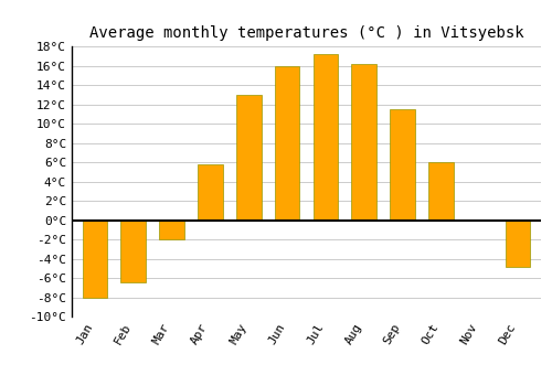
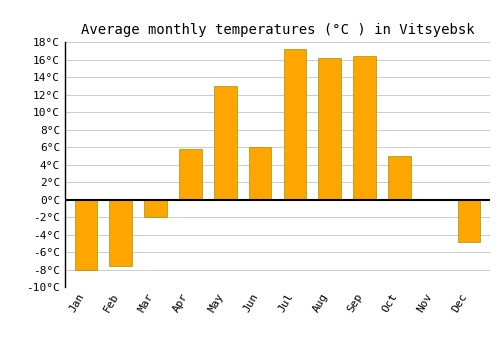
Feb: -6.5°C -> -7.6°C
Jun: 16.0°C -> 6.0°C
Sep: 11.5°C -> 16.4°C
Oct: 6.0°C -> 5.0°C
